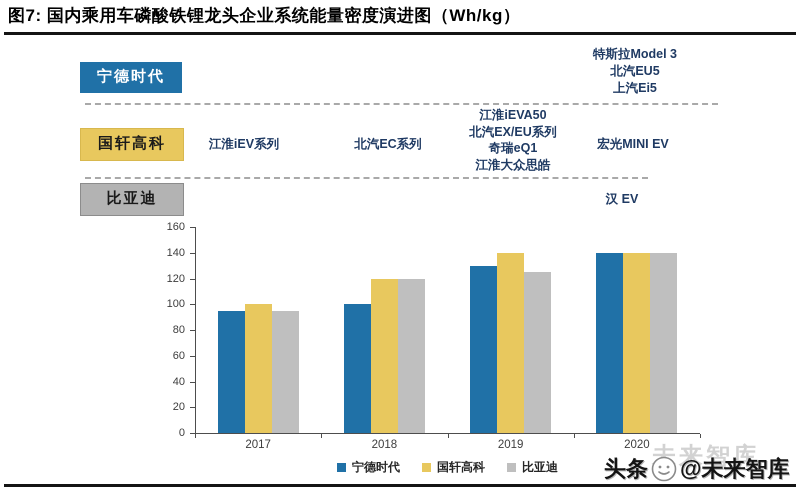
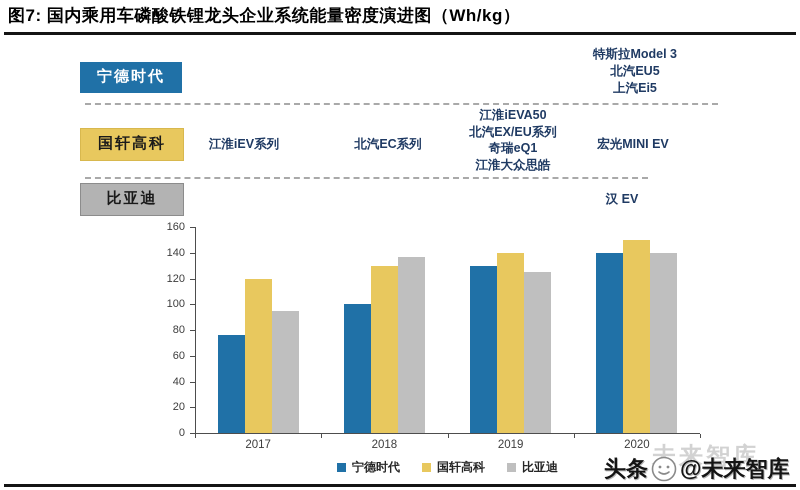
宁德时代/2017: 95 -> 76
国轩高科/2017: 100 -> 120
国轩高科/2018: 120 -> 130
比亚迪/2018: 120 -> 137
国轩高科/2020: 140 -> 150
